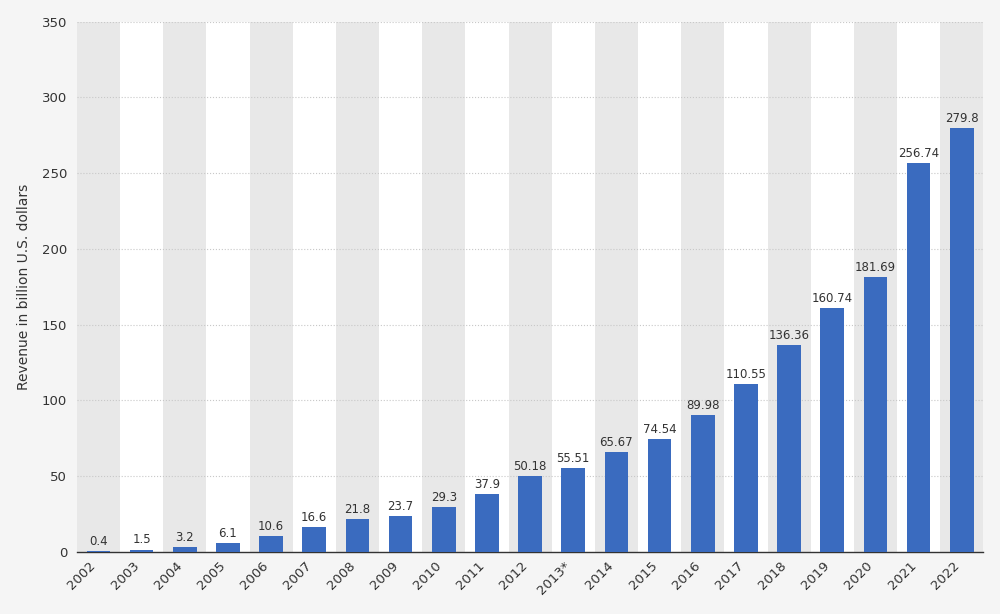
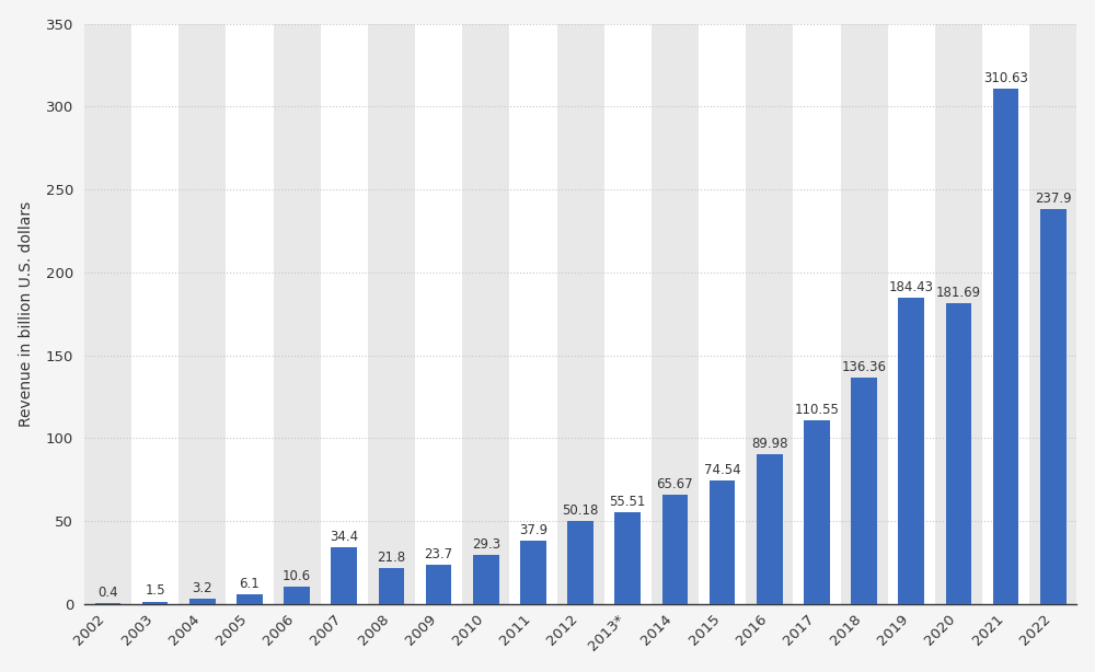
2007: 16.6 -> 34.4
2019: 160.74 -> 184.43
2021: 256.74 -> 310.63
2022: 279.8 -> 237.9
